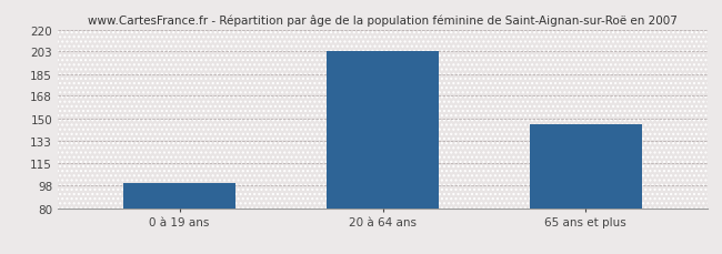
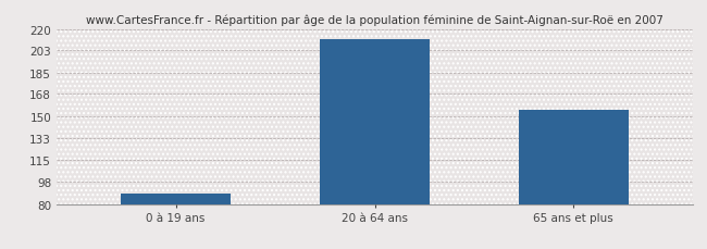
0 à 19 ans: 100 -> 88
20 à 64 ans: 203 -> 212
65 ans et plus: 146 -> 155
